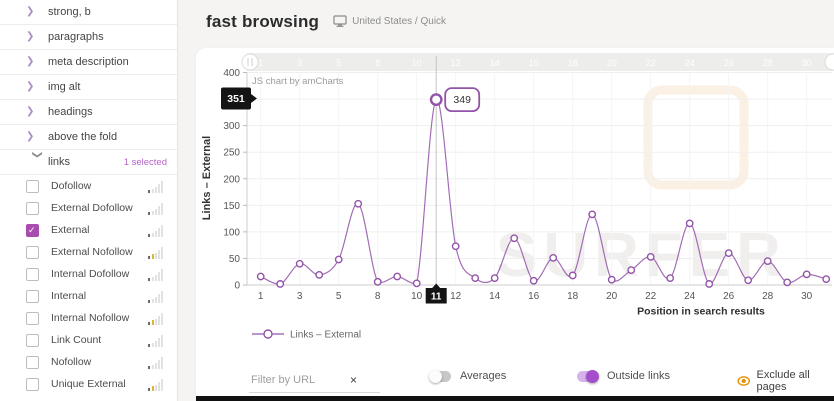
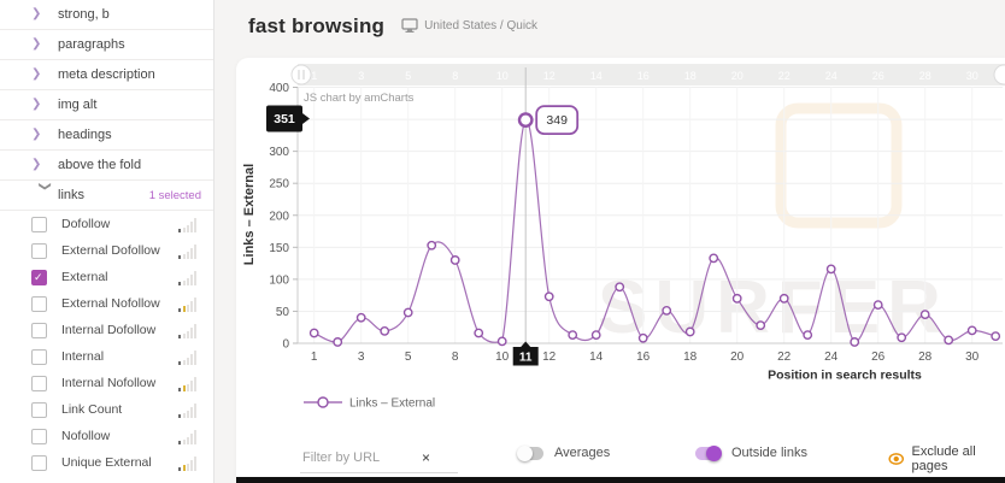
8: 10 -> 130
20: 10 -> 70
22: 50 -> 70
